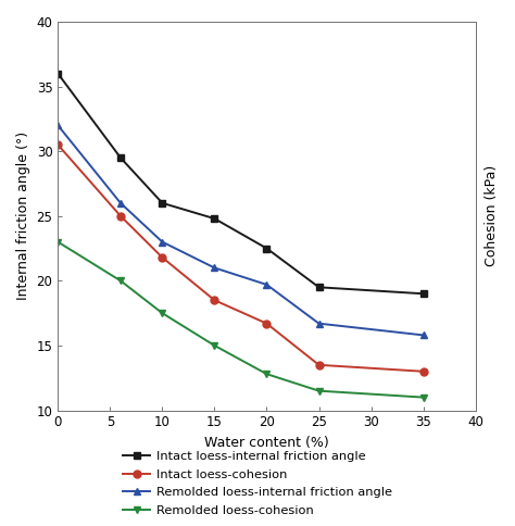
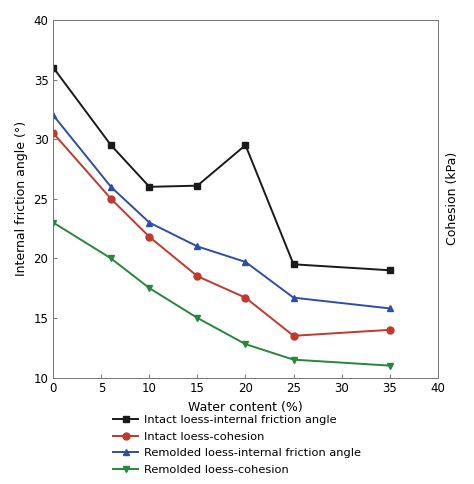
Intact loess-internal friction angle/15: 24.8 -> 26.1
Intact loess-internal friction angle/20: 22.5 -> 29.5
Intact loess-cohesion/35: 13.0 -> 14.0
